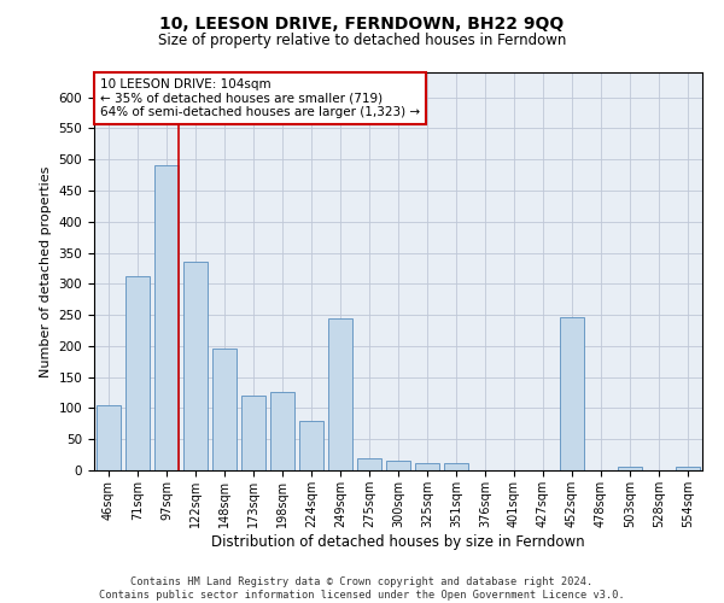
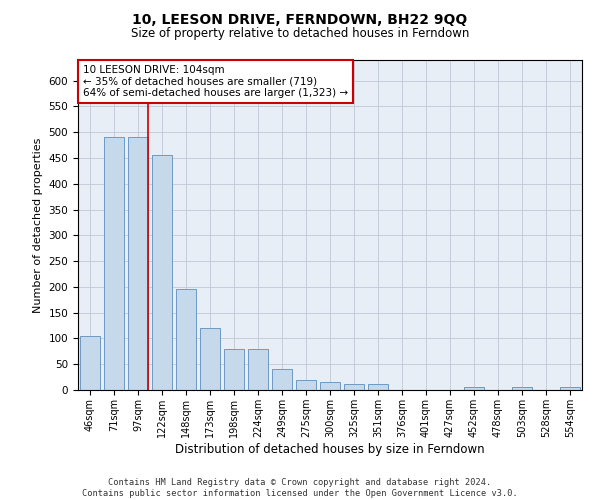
71sqm: 312 -> 490
122sqm: 336 -> 455
198sqm: 126 -> 80
249sqm: 244 -> 40
452sqm: 246 -> 5
